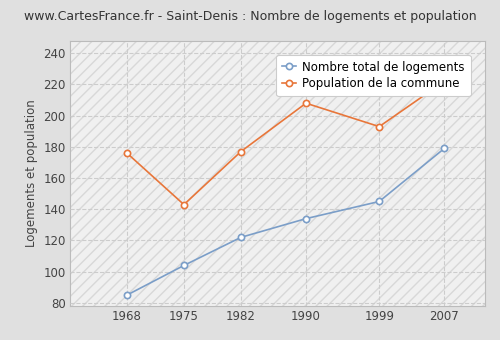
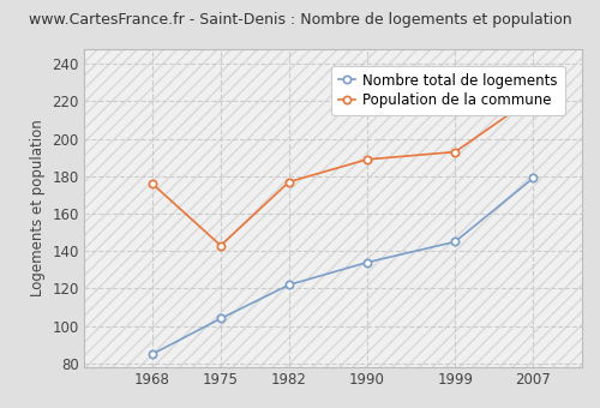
Population de la commune/1990: 208 -> 189
